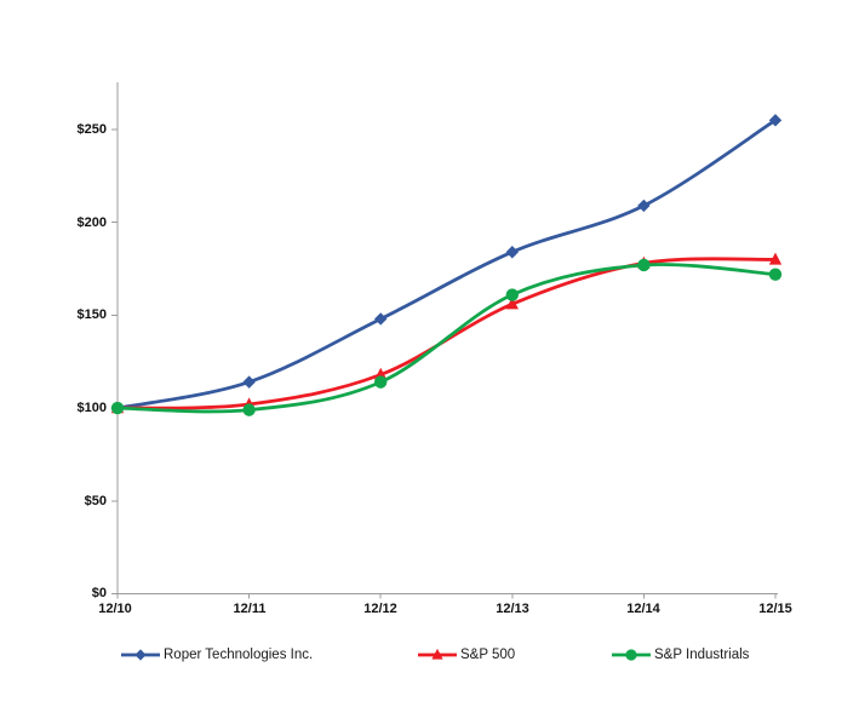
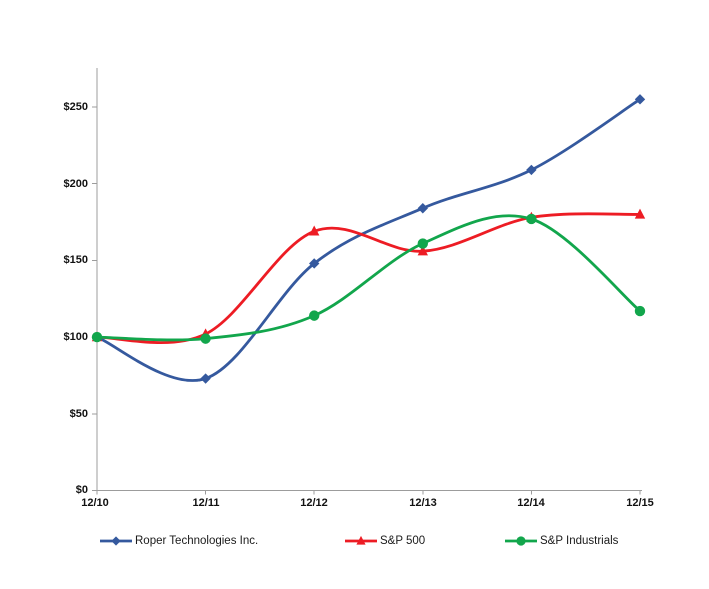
Roper Technologies Inc./12/11: $114 -> $73
S&P 500/12/12: $118 -> $169
S&P Industrials/12/15: $172 -> $117
